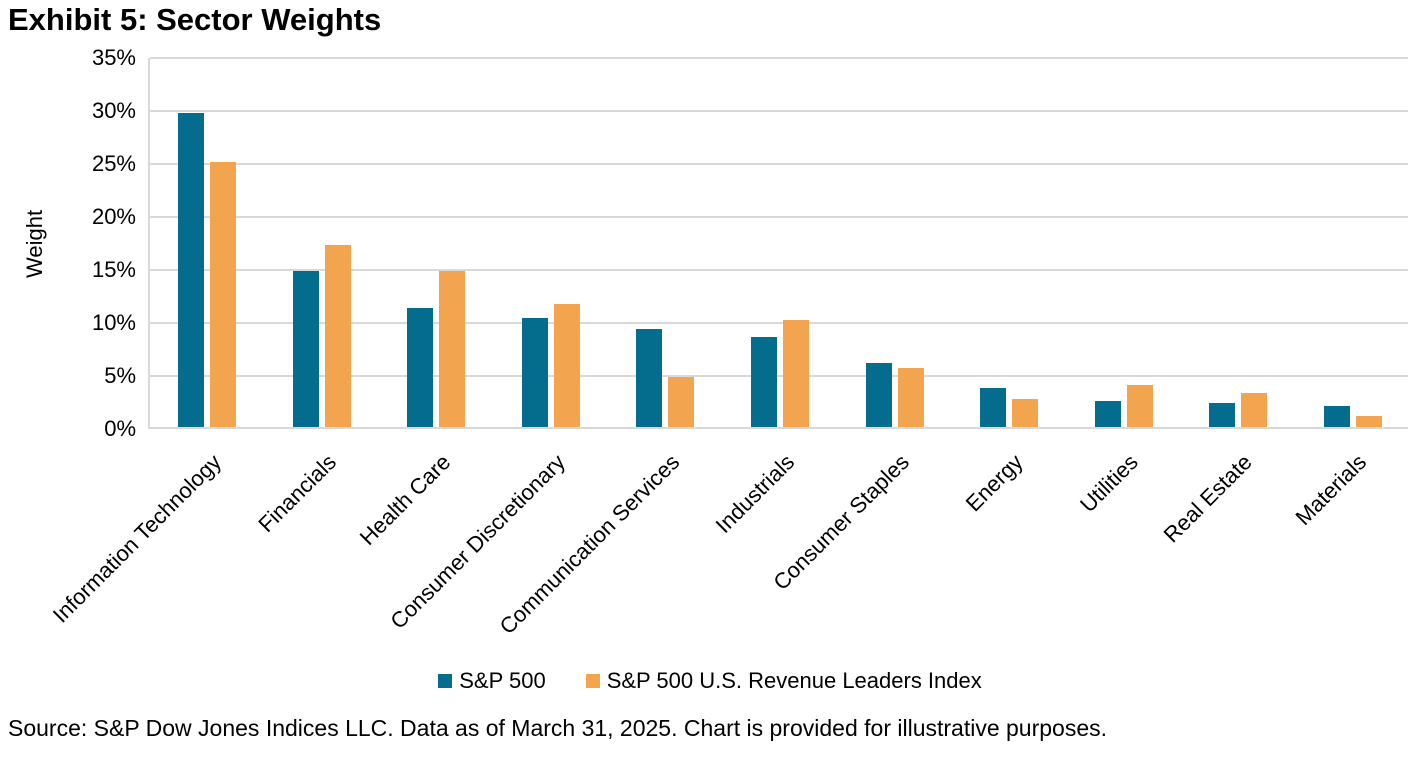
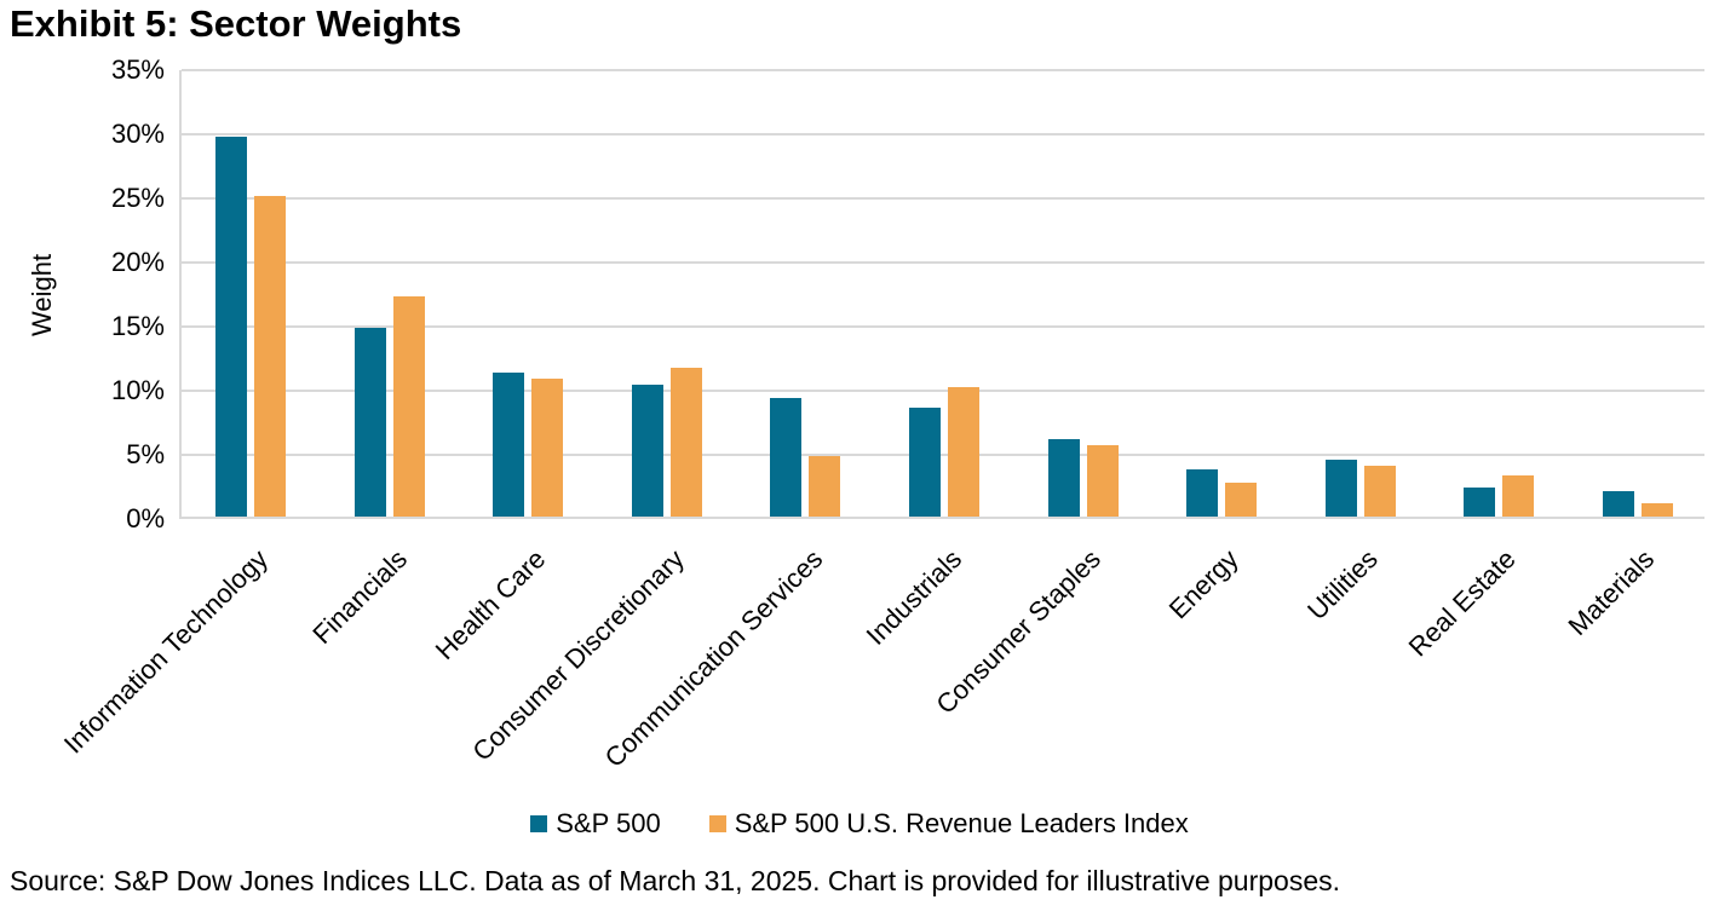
S&P 500 U.S. Revenue Leaders Index/Health Care: 14.7% -> 10.8%
S&P 500/Utilities: 2.5% -> 4.4%
